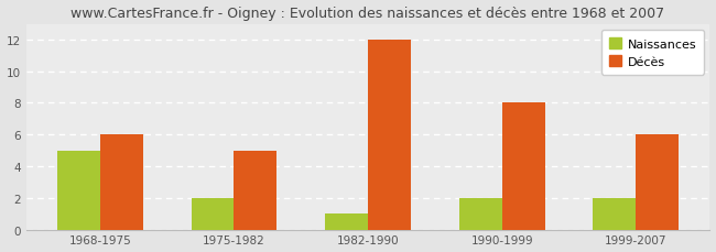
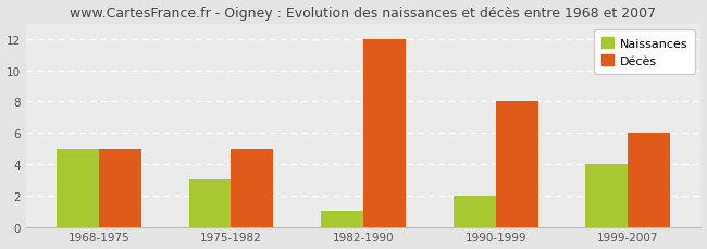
Décès/1968-1975: 6 -> 5
Naissances/1975-1982: 2 -> 3
Naissances/1999-2007: 2 -> 4
